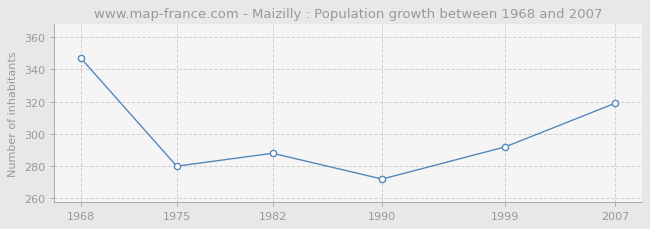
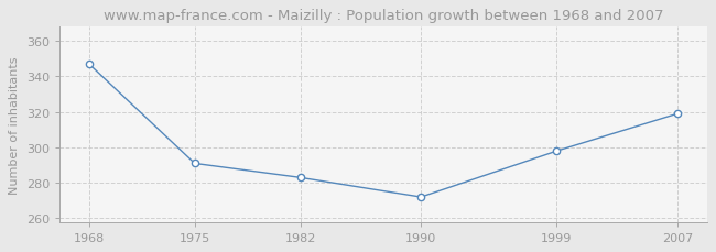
1975: 280 -> 291
1982: 288 -> 283
1999: 292 -> 298
